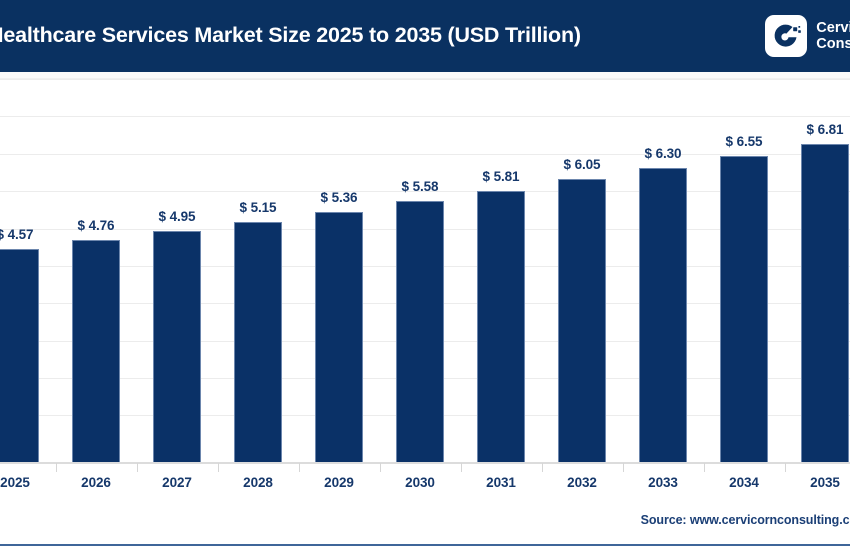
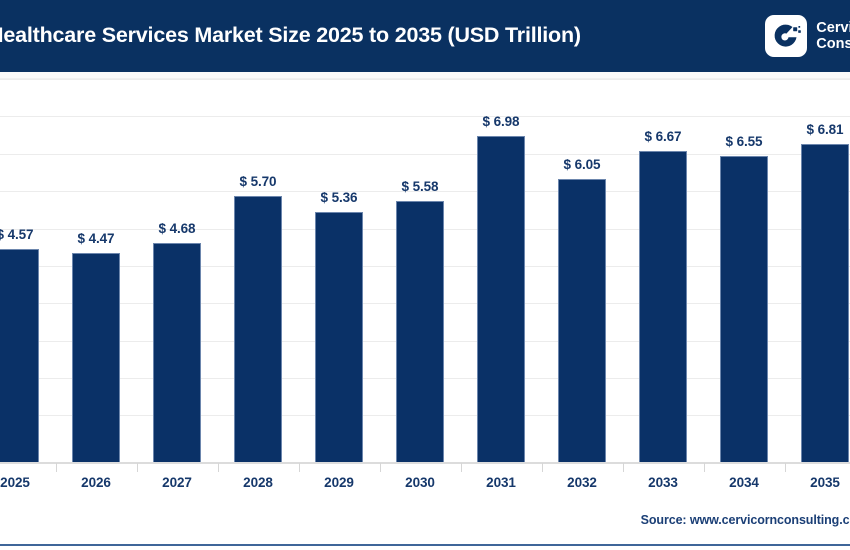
2026: 4.76 -> 4.47
2027: 4.95 -> 4.68
2028: 5.15 -> 5.70
2031: 5.81 -> 6.98
2033: 6.30 -> 6.67
